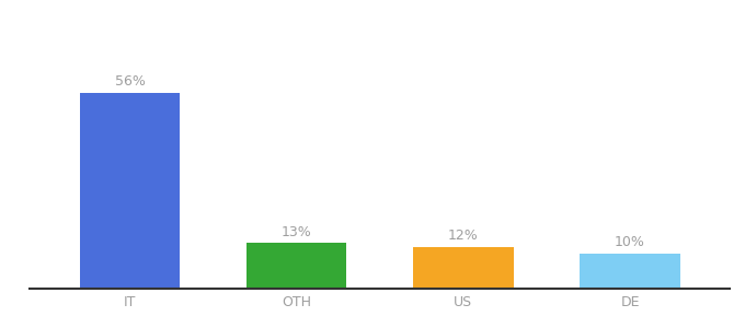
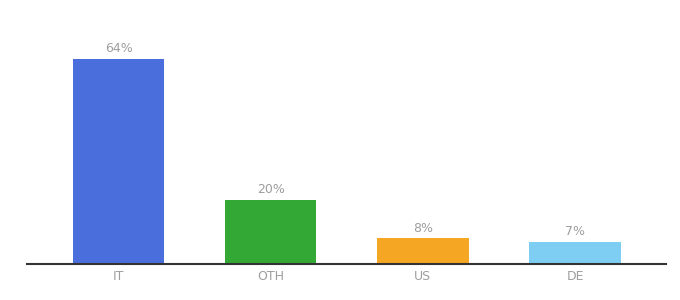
IT: 56% -> 64%
OTH: 13% -> 20%
US: 12% -> 8%
DE: 10% -> 7%
